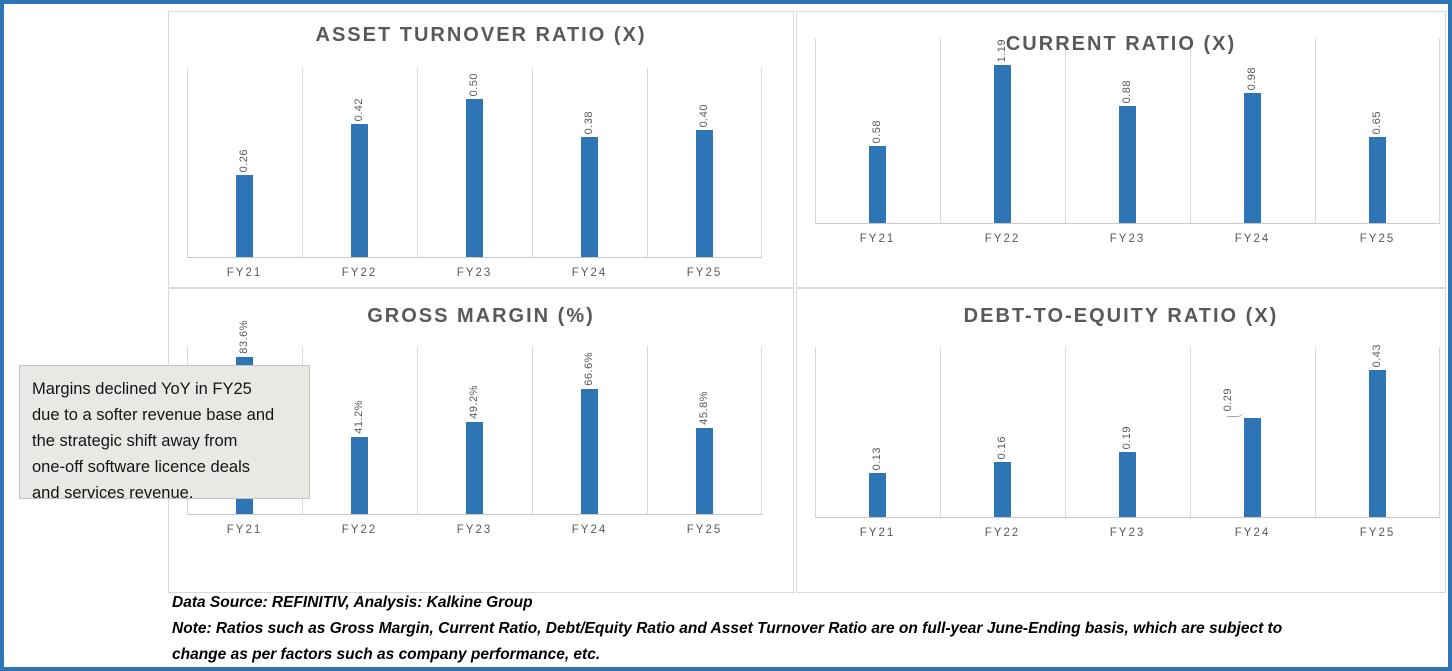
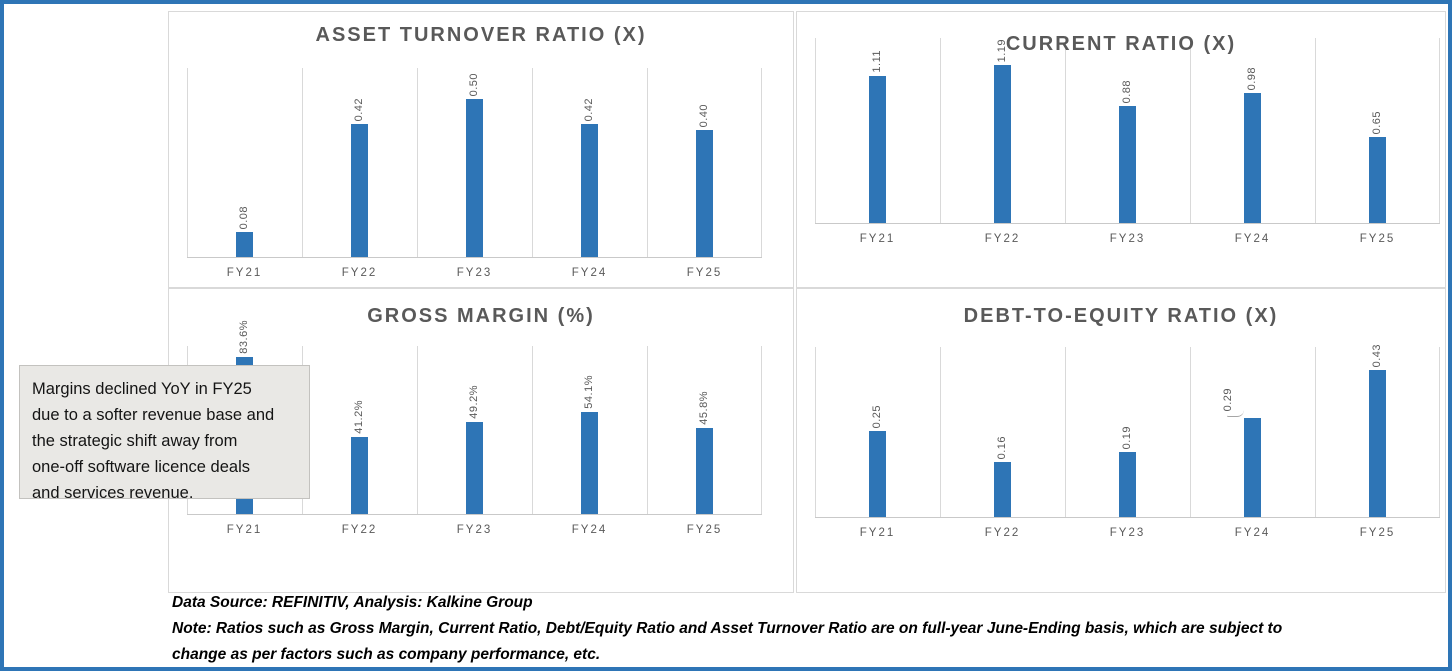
ASSET TURNOVER RATIO (X)/FY21: 0.26 -> 0.08
ASSET TURNOVER RATIO (X)/FY24: 0.38 -> 0.42
CURRENT RATIO (X)/FY21: 0.58 -> 1.11
GROSS MARGIN (%)/FY24: 66.6% -> 54.1%
DEBT-TO-EQUITY RATIO (X)/FY21: 0.13 -> 0.25
